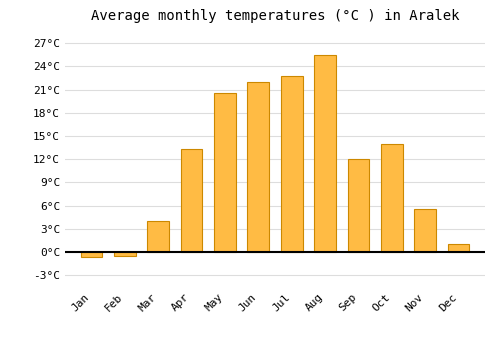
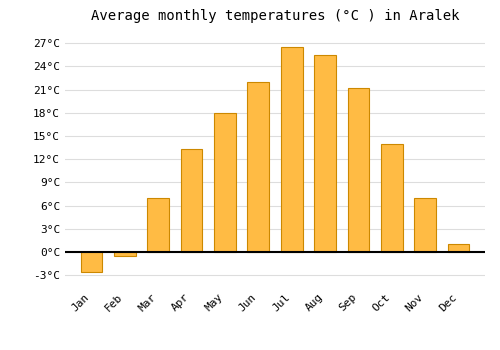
Jan: -0.6°C -> -2.5°C
Mar: 4.0°C -> 7.0°C
May: 20.6°C -> 18.0°C
Jul: 22.8°C -> 26.5°C
Sep: 12.0°C -> 21.2°C
Nov: 5.6°C -> 7.0°C
